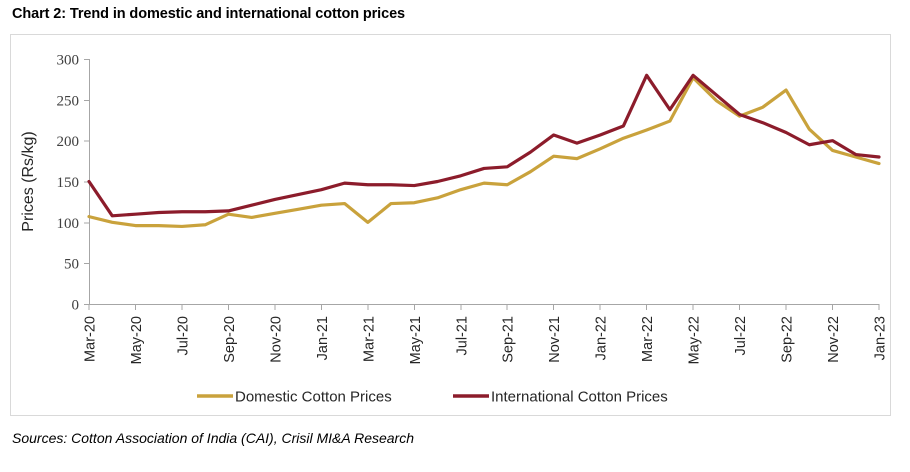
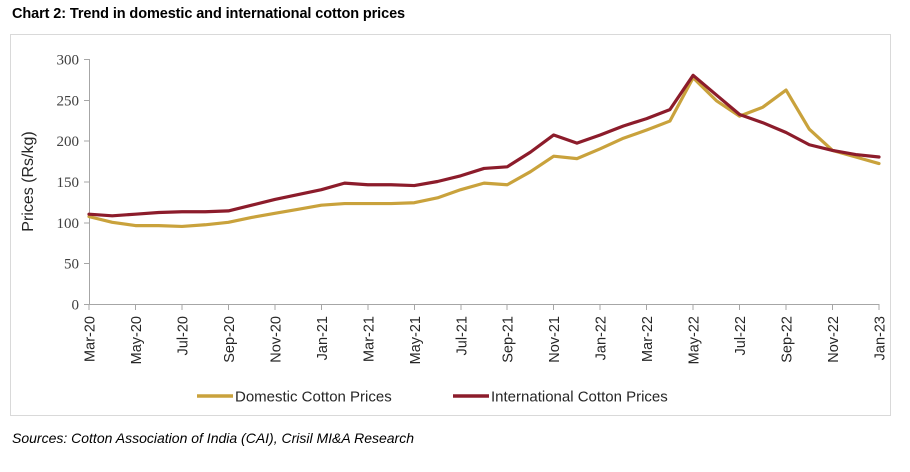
International Cotton Prices/Mar-20: 150 -> 110
Domestic Cotton Prices/Sep-20: 110 -> 100
Domestic Cotton Prices/Mar-21: 100 -> 120
International Cotton Prices/Mar-22: 280 -> 230
International Cotton Prices/Nov-22: 200 -> 190
